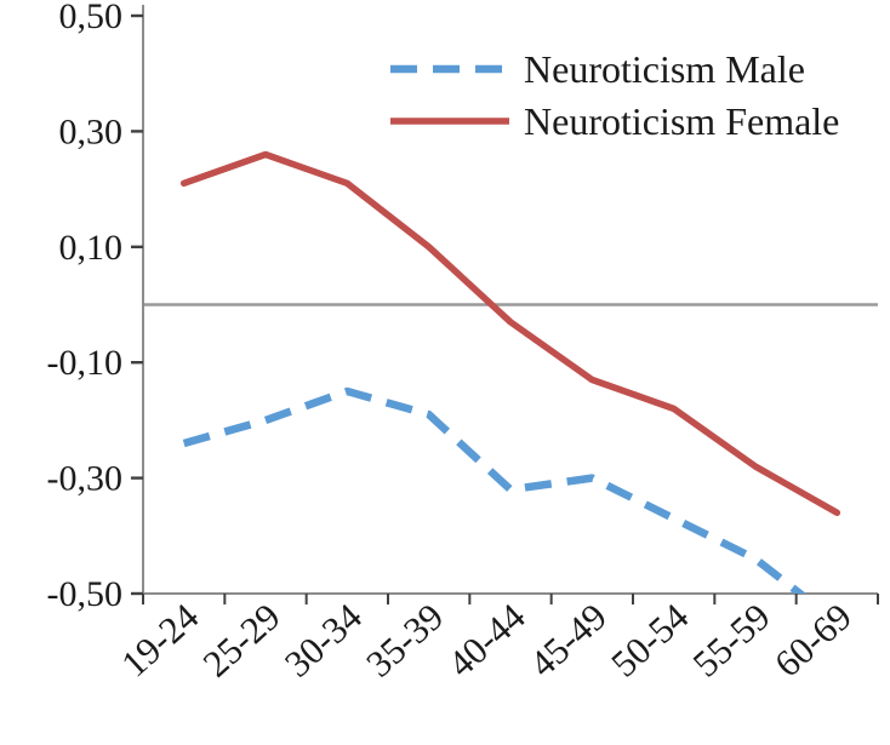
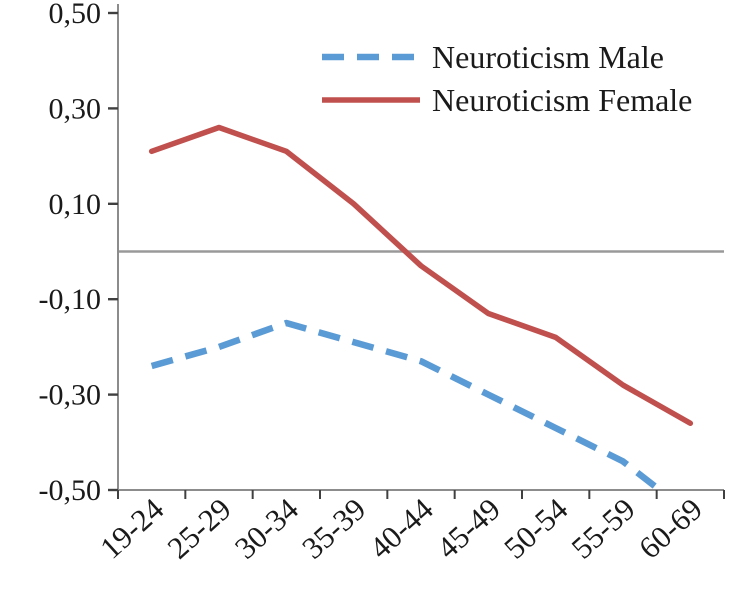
Neuroticism Male/40-44: -0,32 -> -0,23
